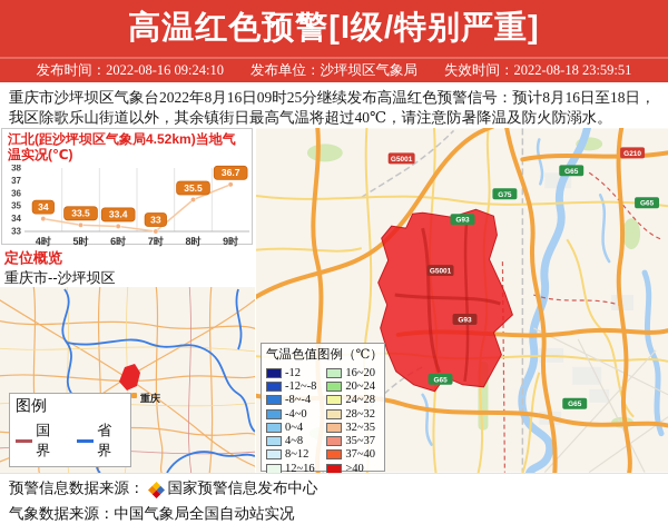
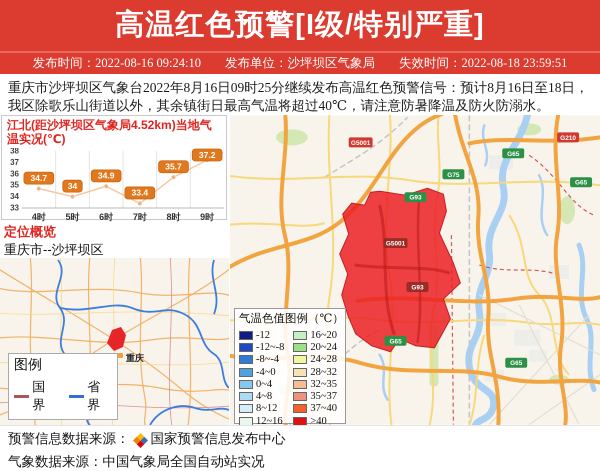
4时: 34 -> 34.7
5时: 33.5 -> 34
6时: 33.4 -> 34.9
7时: 33 -> 33.4
8时: 35.5 -> 35.7
9时: 36.7 -> 37.2
